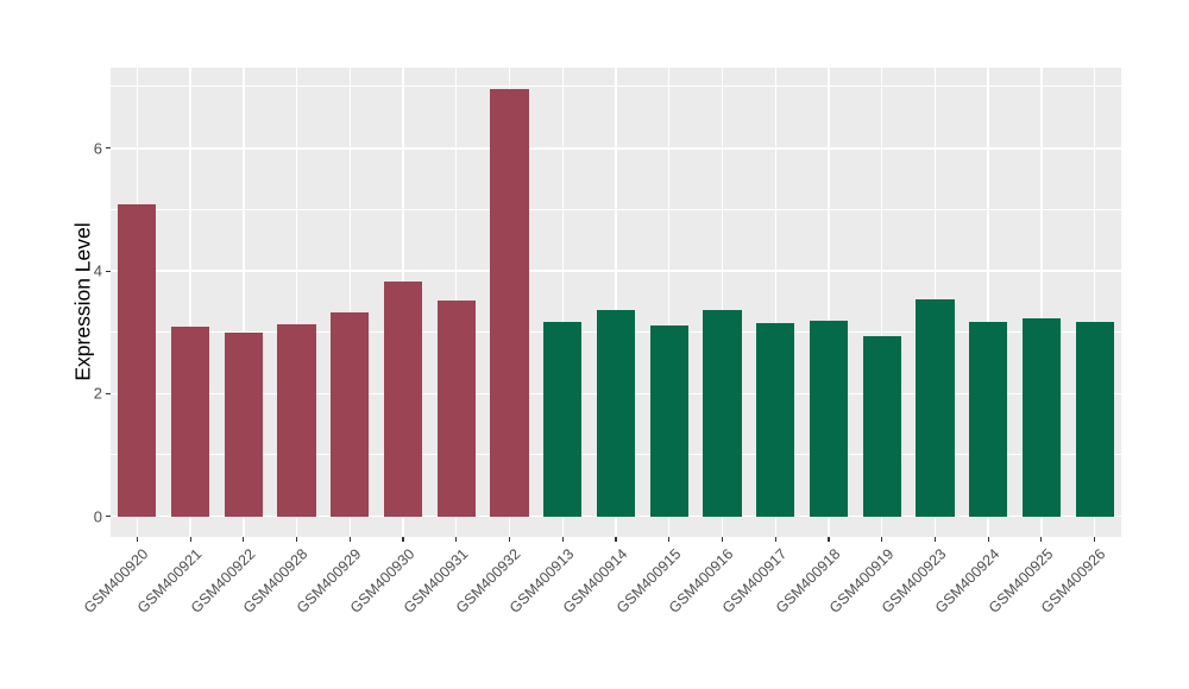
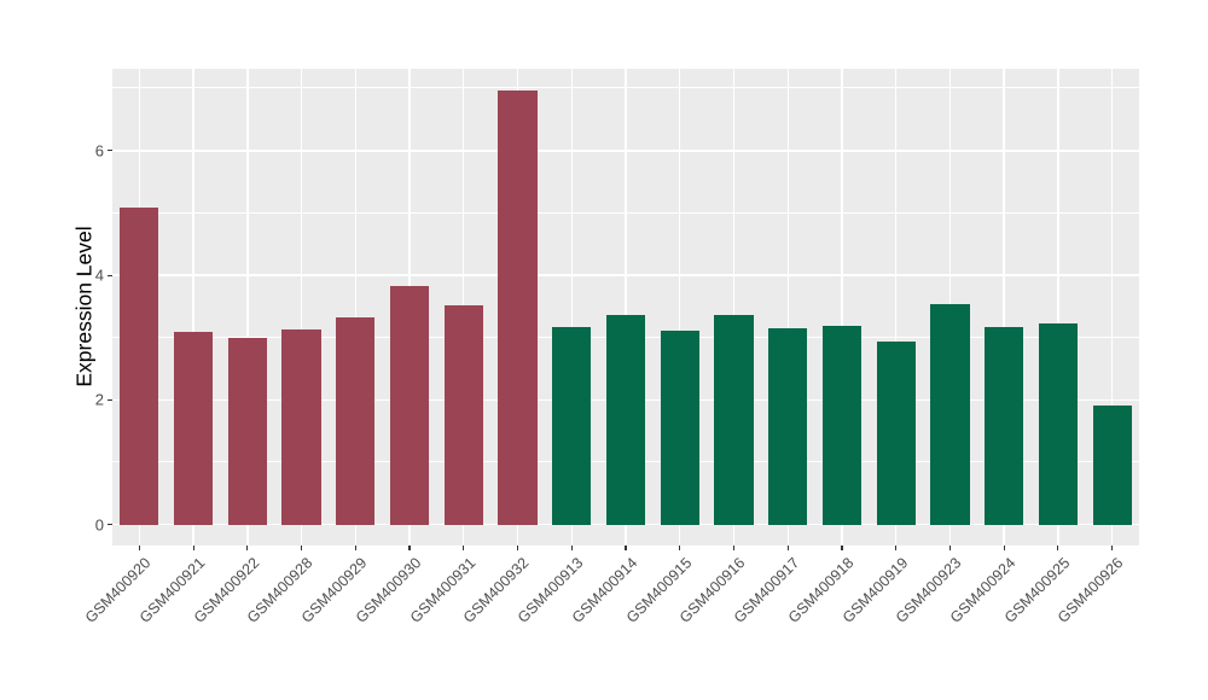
GSM400926: 3.2 -> 1.9
